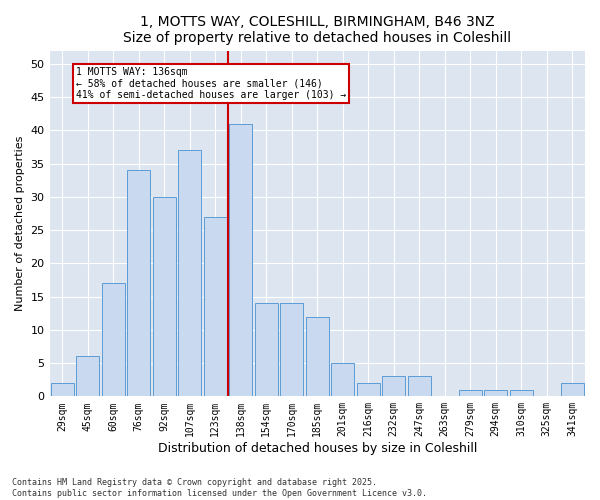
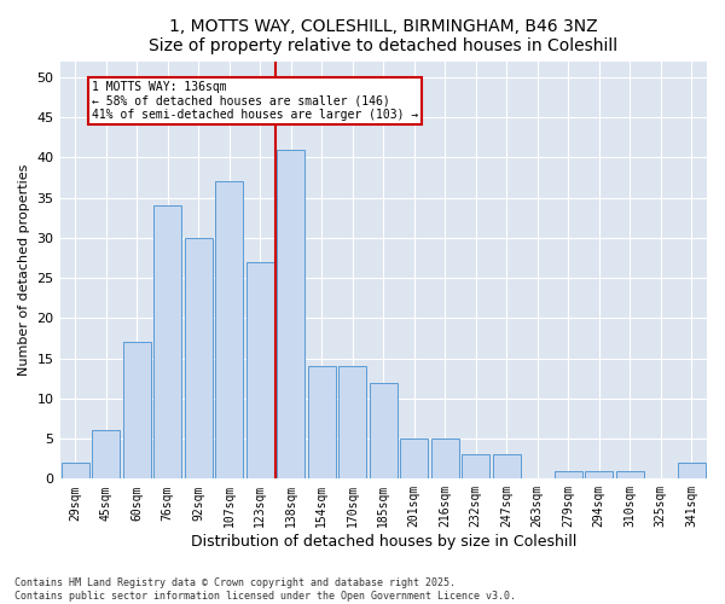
216sqm: 2 -> 5
